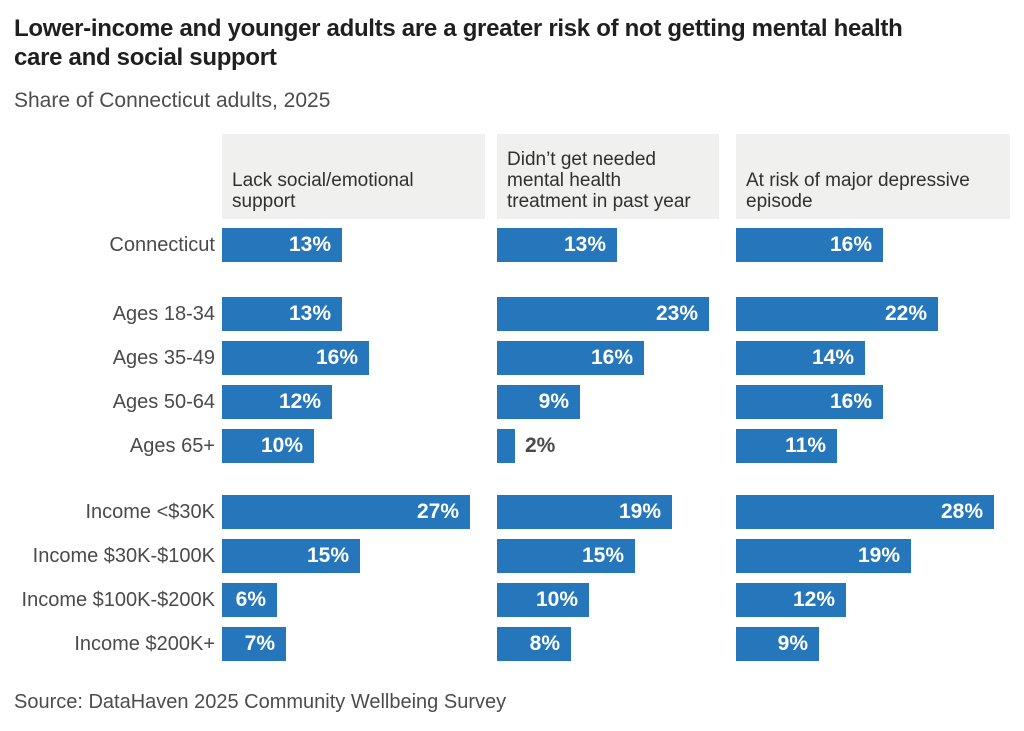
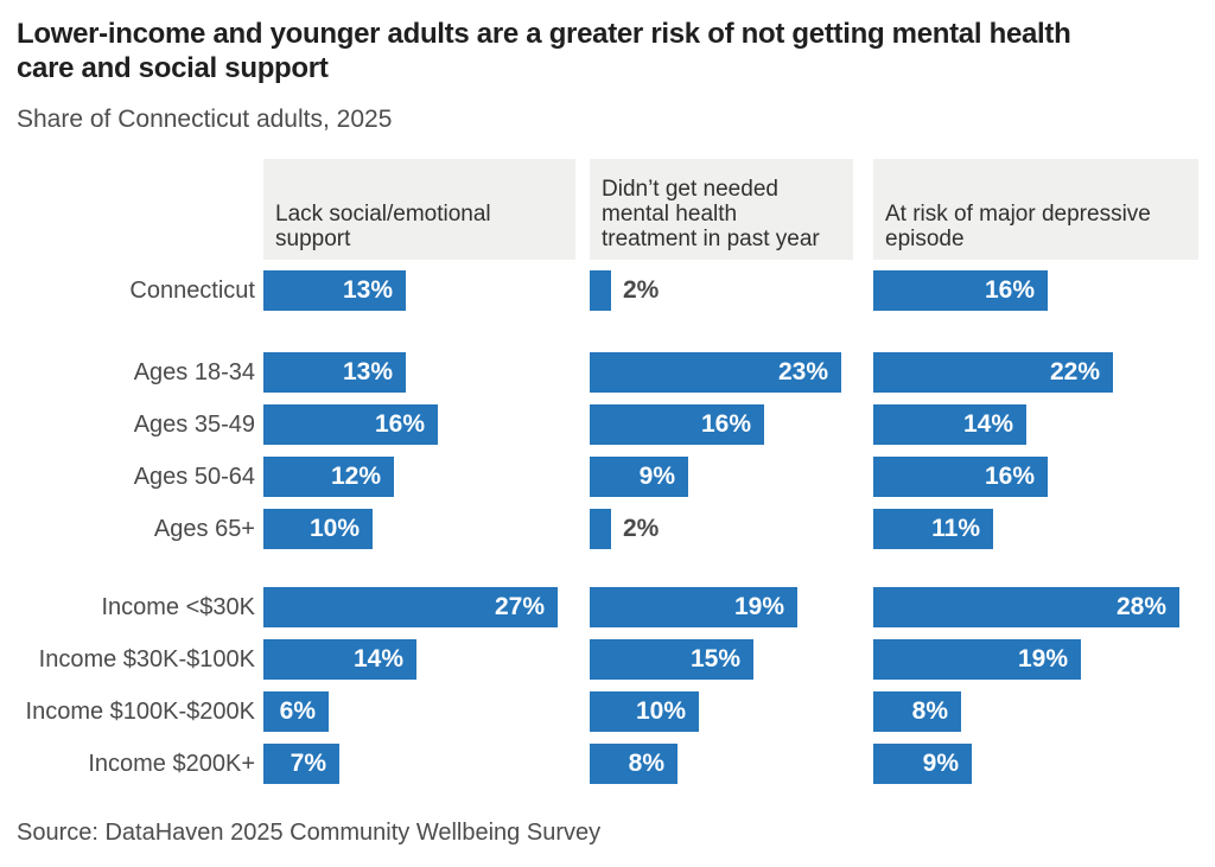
Didn’t get needed mental health treatment in past year/Connecticut: 13% -> 2%
Lack social/emotional support/Income $30K-$100K: 15% -> 14%
At risk of major depressive episode/Income $100K-$200K: 12% -> 8%
